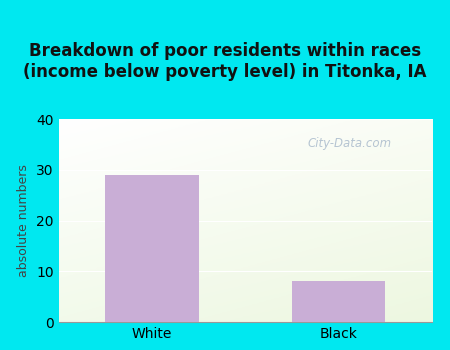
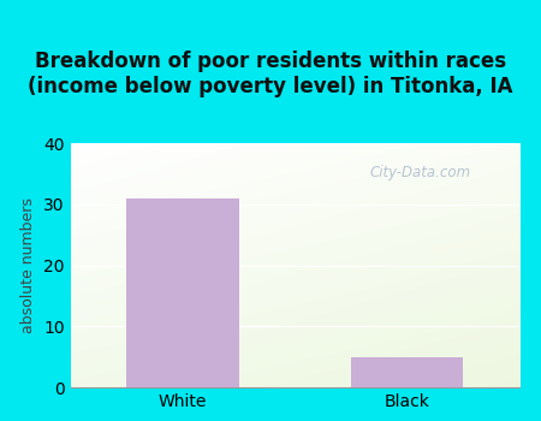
White: 29 -> 31
Black: 8 -> 5
